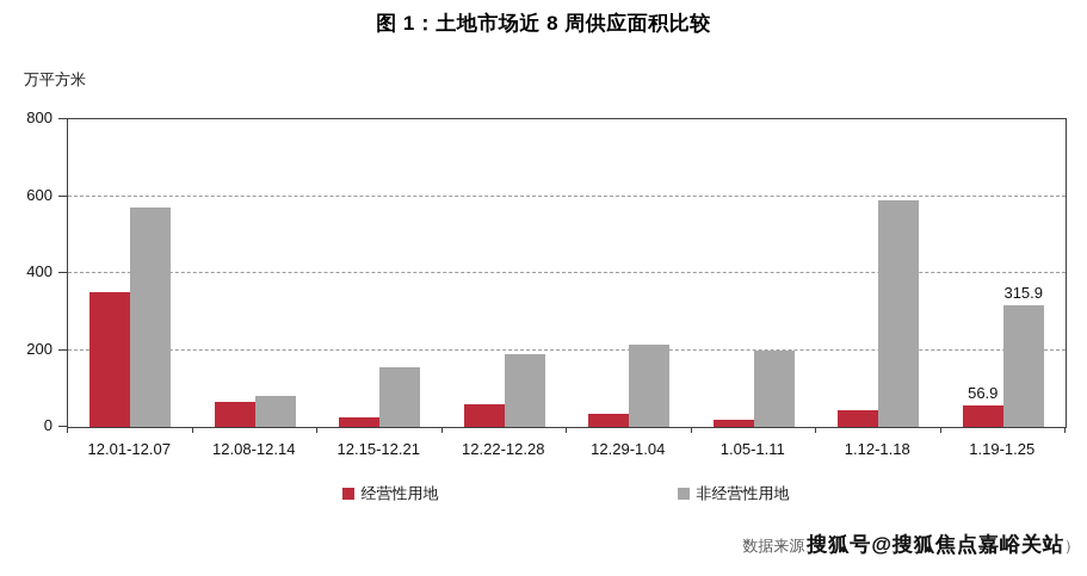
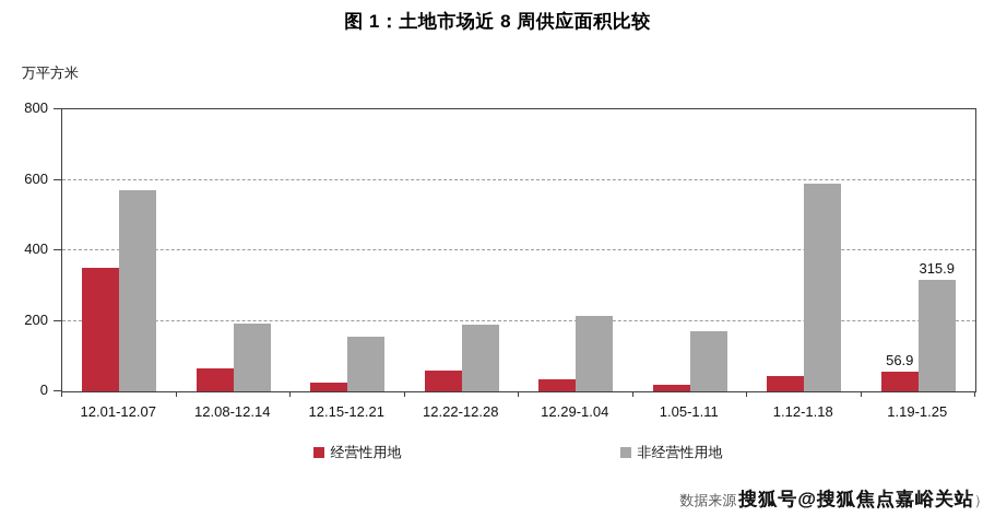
非经营性用地/12.08-12.14: 80 -> 190
非经营性用地/1.05-1.11: 200 -> 170
